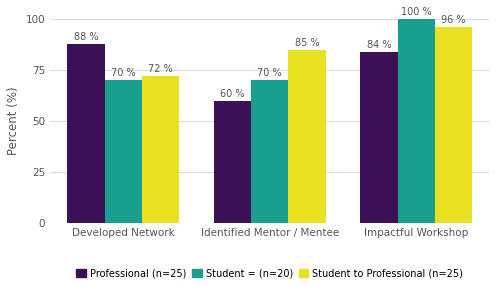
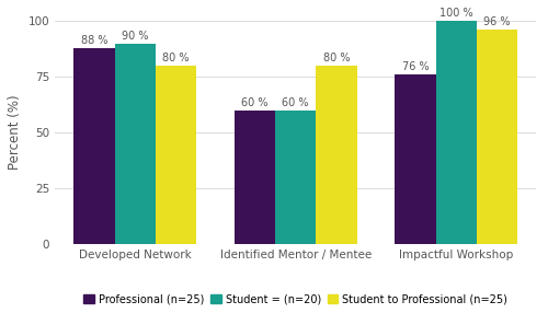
Student = (n=20)/Developed Network: 70 -> 90
Student to Professional (n=25)/Developed Network: 72 -> 80
Student = (n=20)/Identified Mentor / Mentee: 70 -> 60
Student to Professional (n=25)/Identified Mentor / Mentee: 85 -> 80
Professional (n=25)/Impactful Workshop: 84 -> 76
